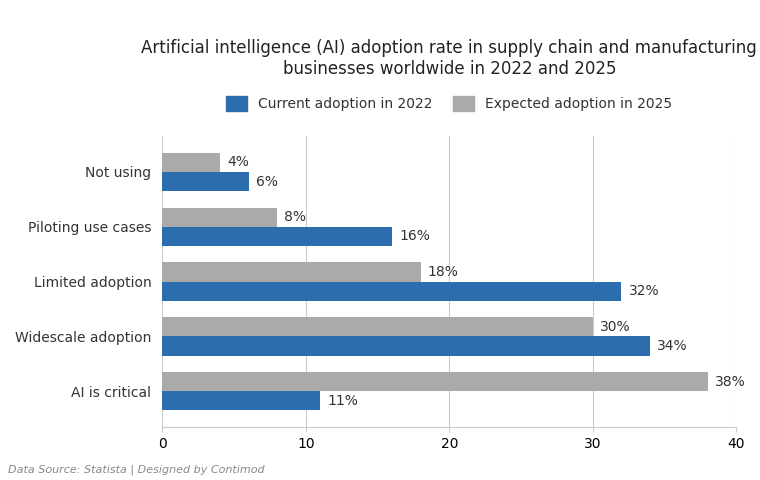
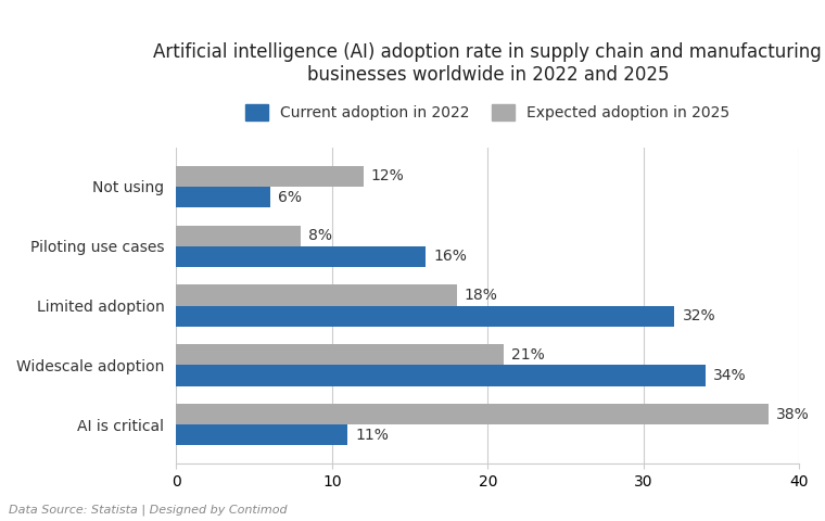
Expected adoption in 2025/Not using: 4% -> 12%
Expected adoption in 2025/Widescale adoption: 30% -> 21%
